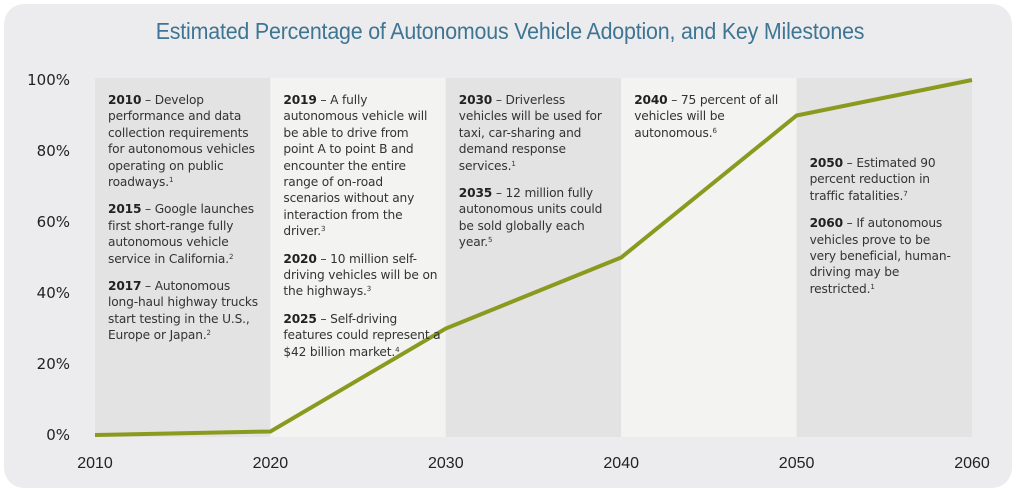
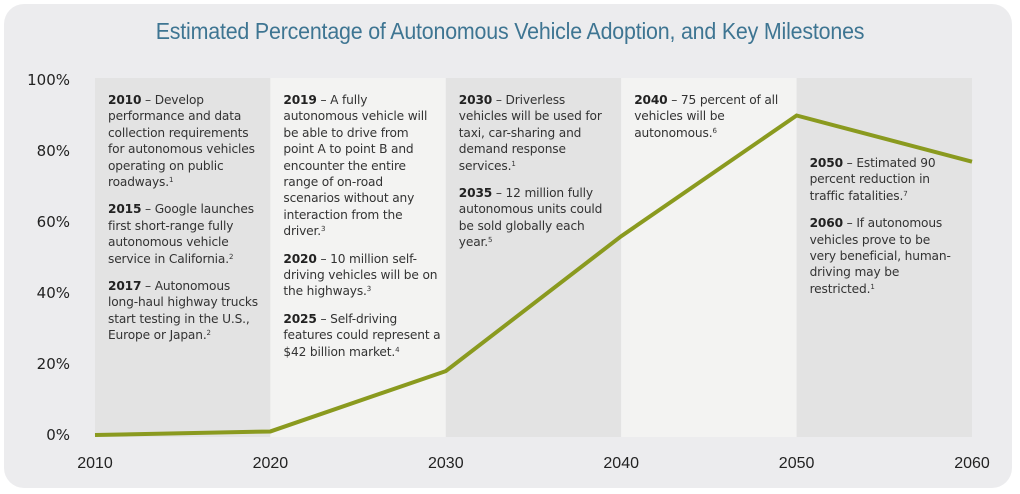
2030: 30% -> 18%
2040: 50% -> 56%
2060: 100% -> 77%
